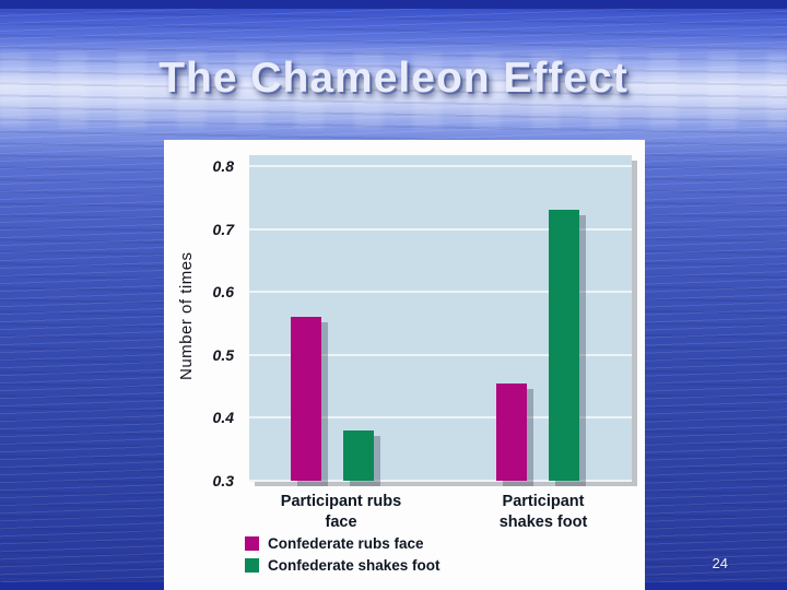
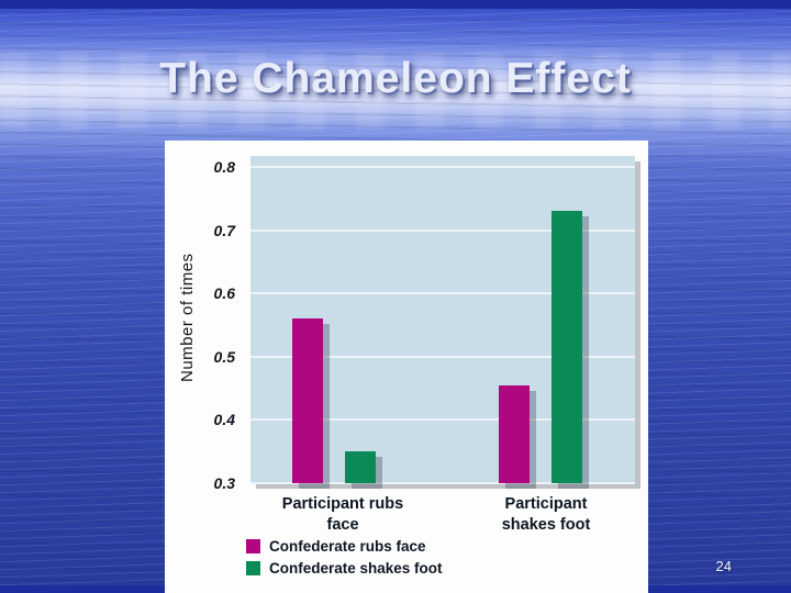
Confederate shakes foot/Participant rubs face: 0.38 -> 0.35
